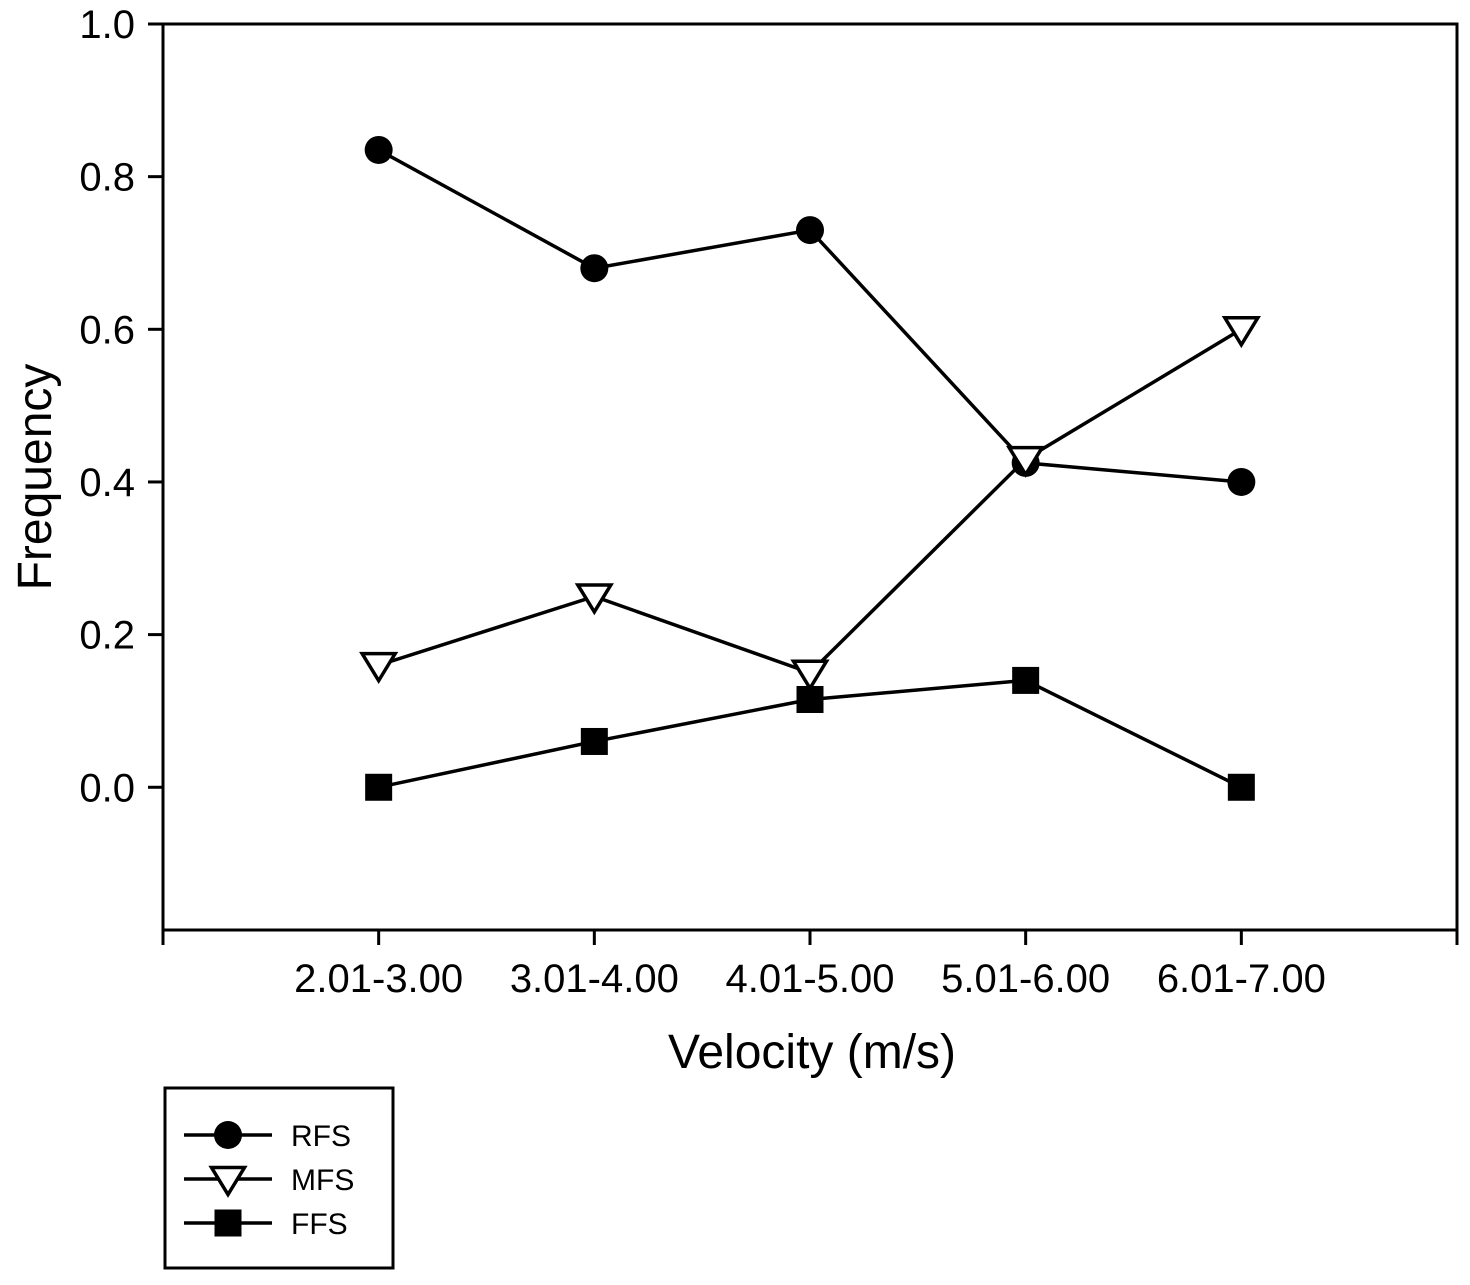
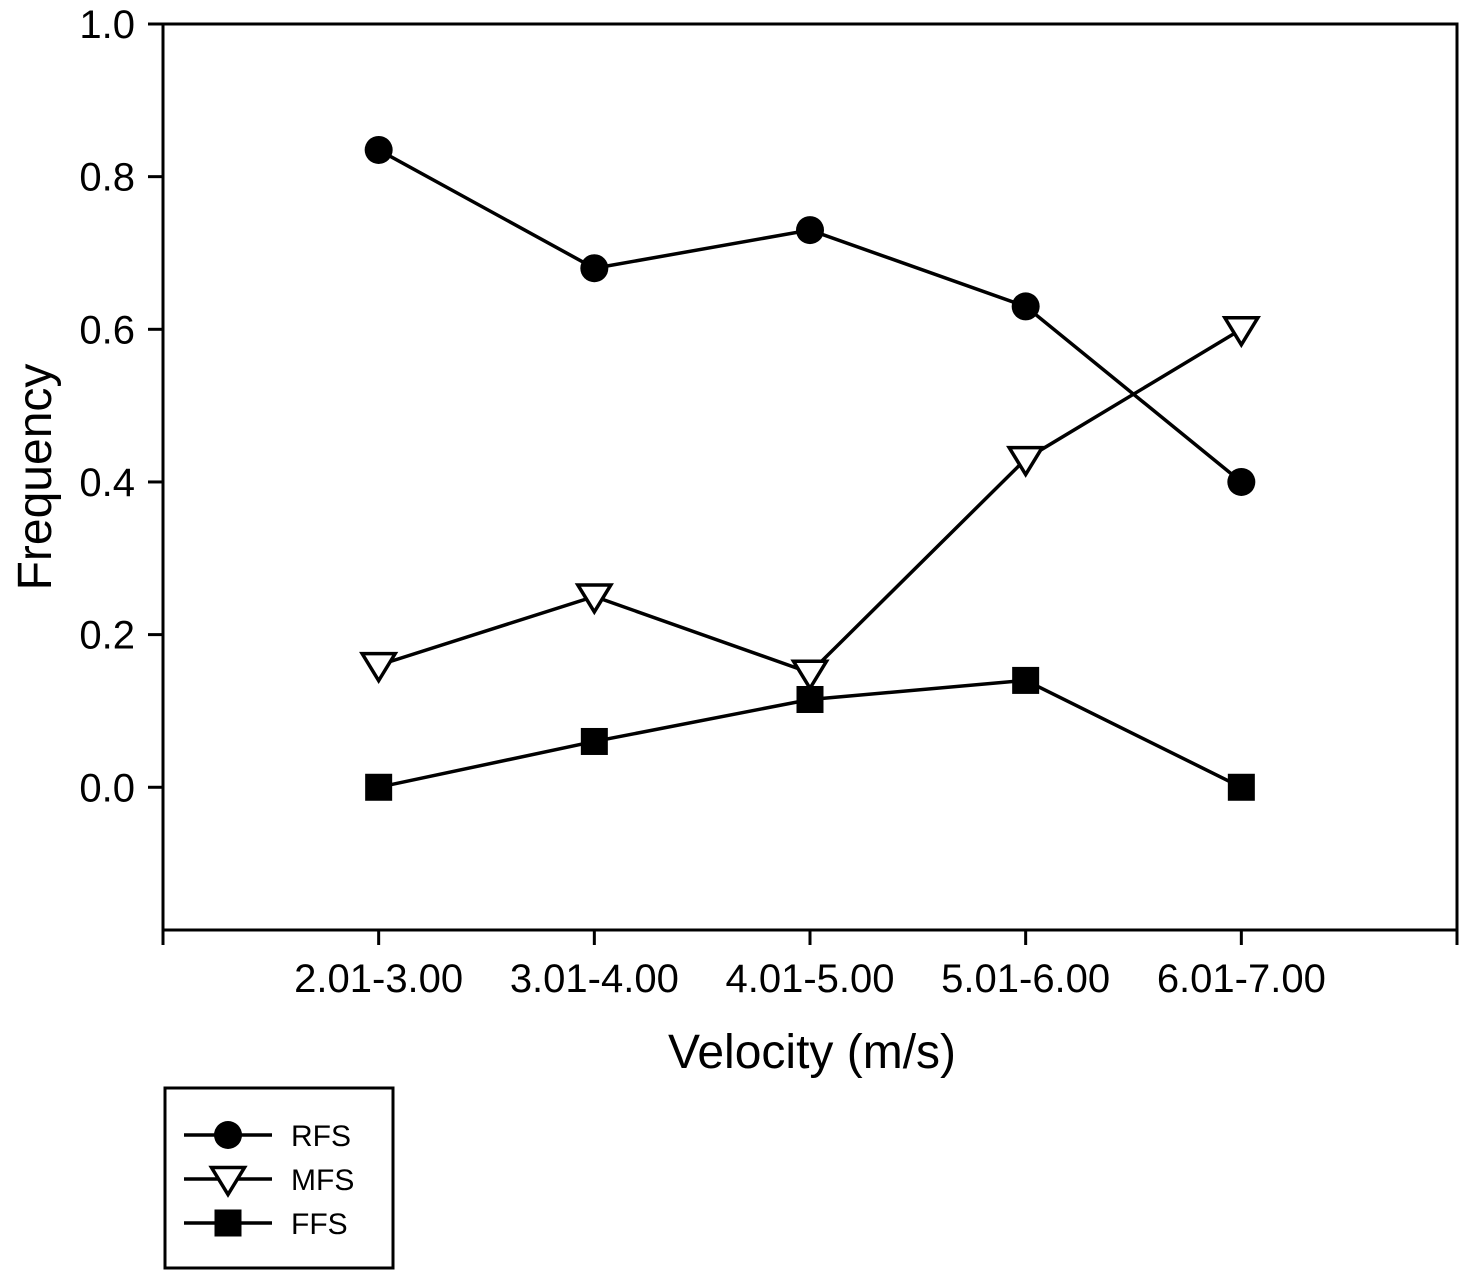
RFS/5.01-6.00: 0.42 -> 0.63
